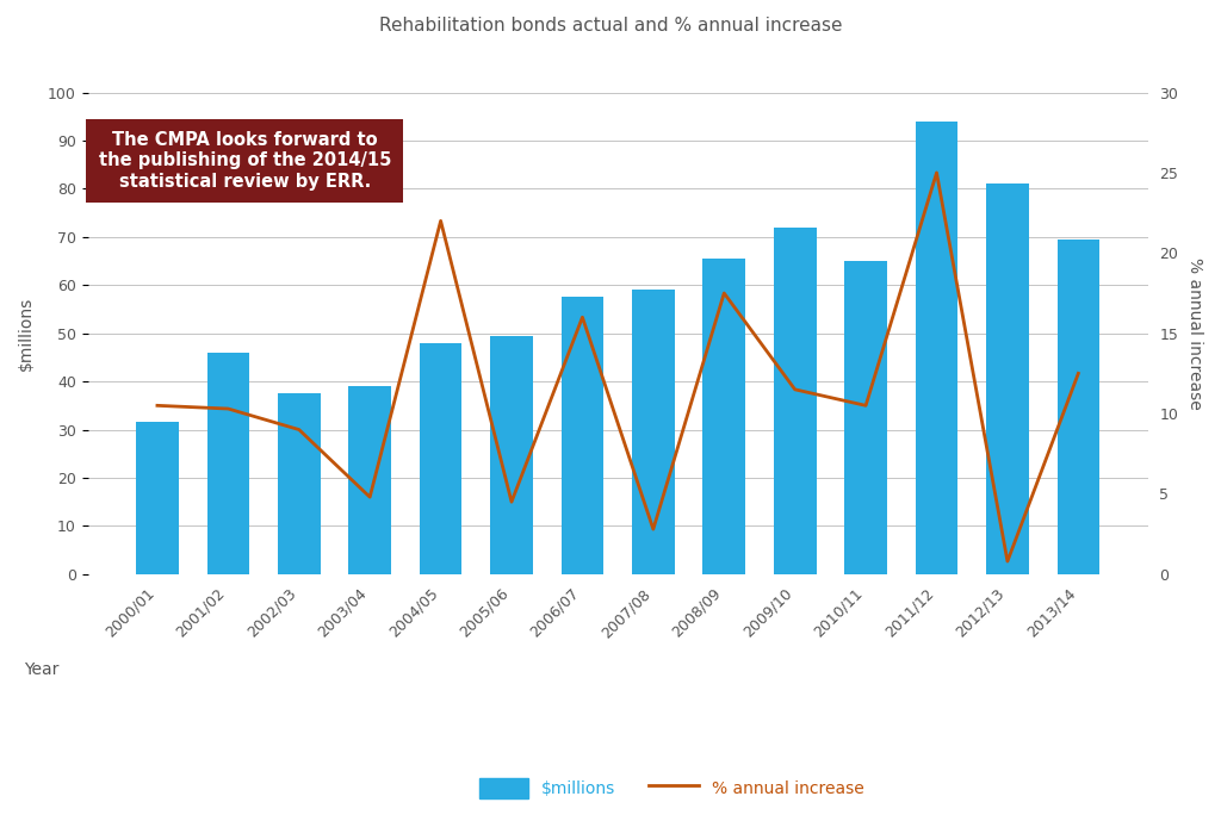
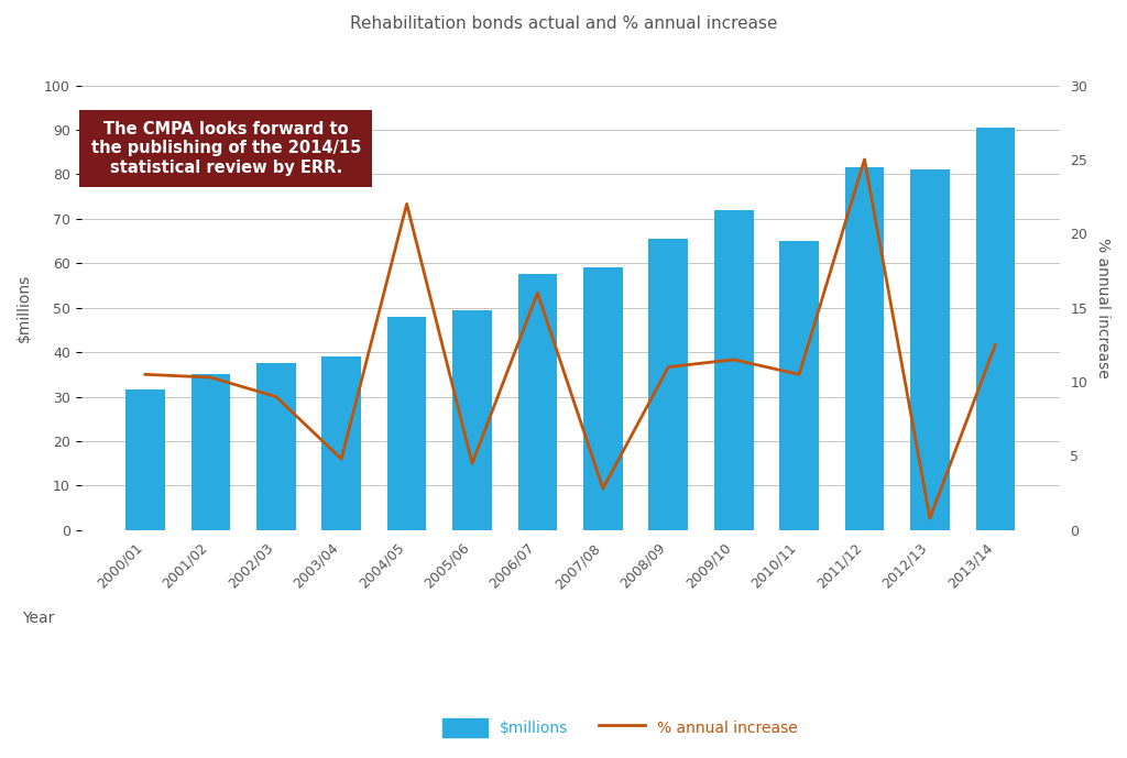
$millions/2001/02: 46.0 -> 35.0
% annual increase/2008/09: 17.5 -> 11.0
$millions/2011/12: 94.0 -> 81.5
$millions/2013/14: 69.5 -> 90.5
